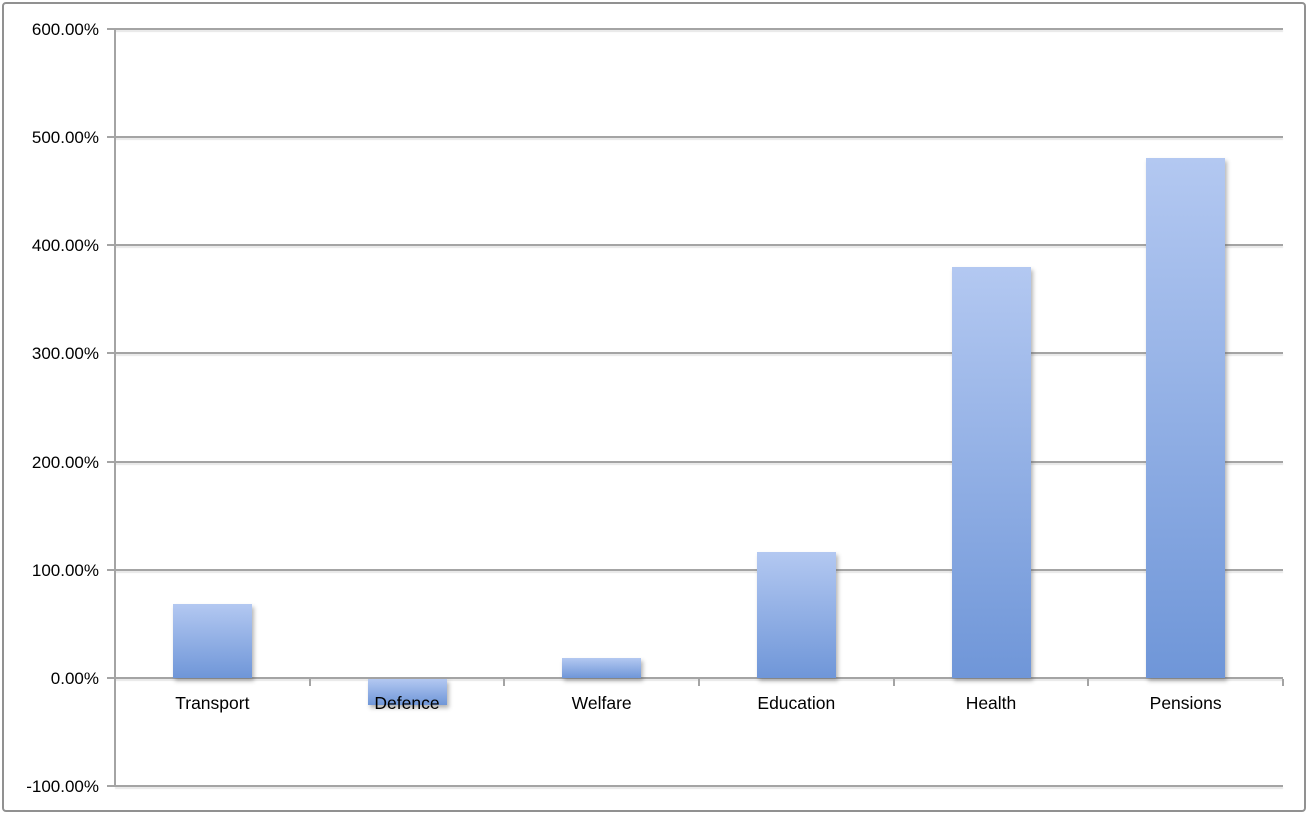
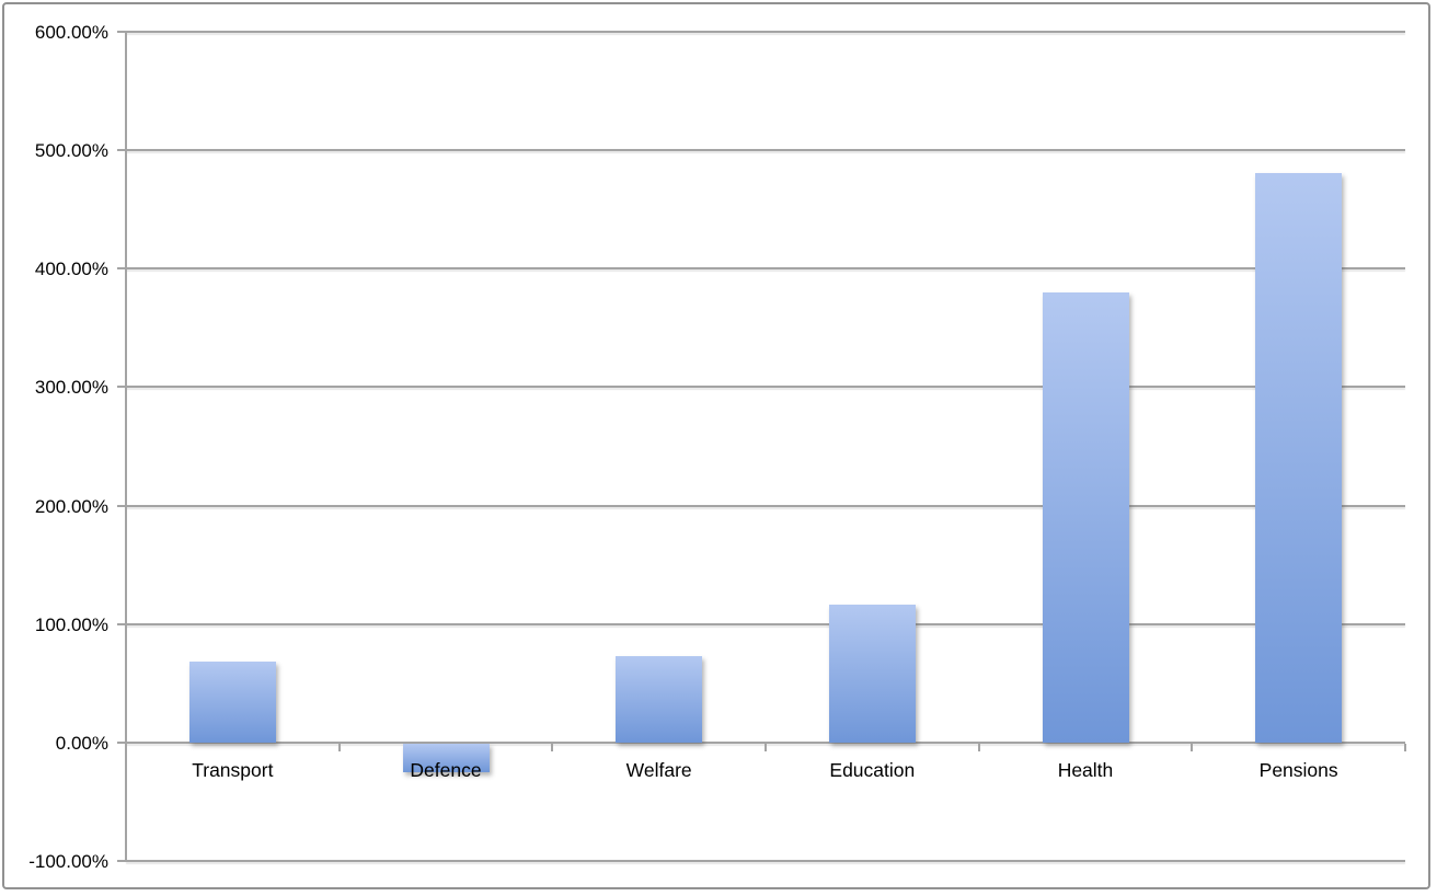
Welfare: 18% -> 73%
